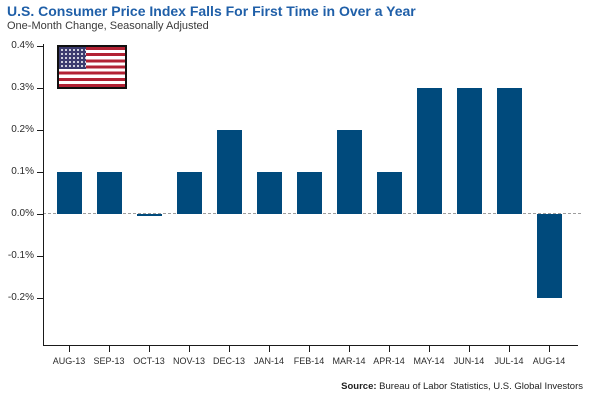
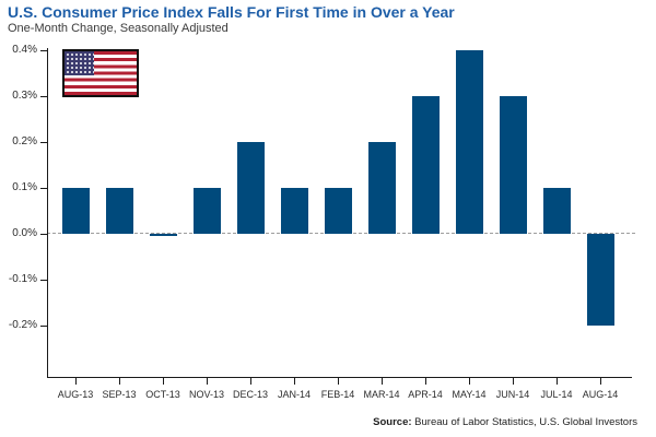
APR-14: 0.1% -> 0.3%
MAY-14: 0.3% -> 0.4%
JUL-14: 0.3% -> 0.1%
